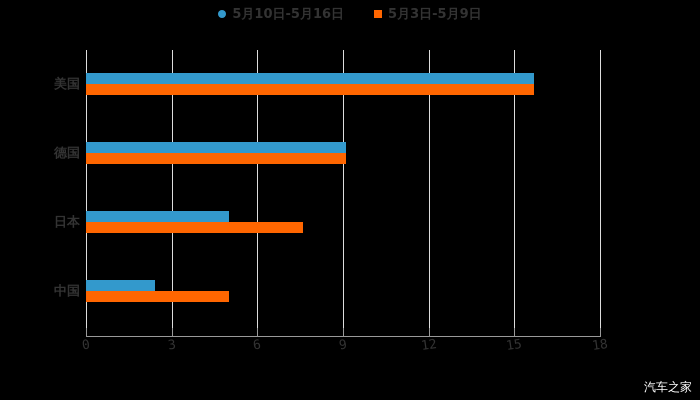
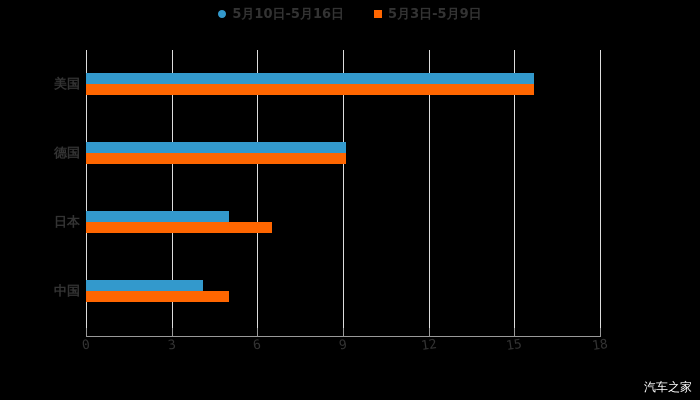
5月3日-5月9日/日本: 7.6 -> 6.5
5月10日-5月16日/中国: 2.4 -> 4.1
